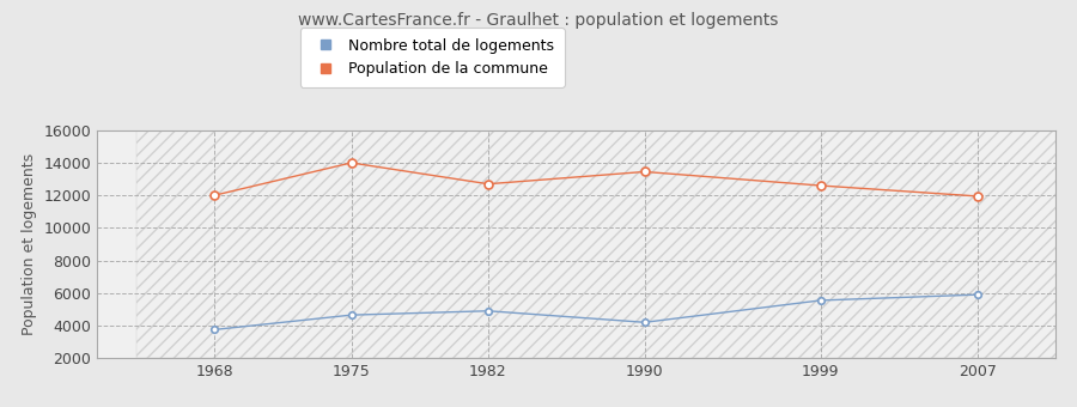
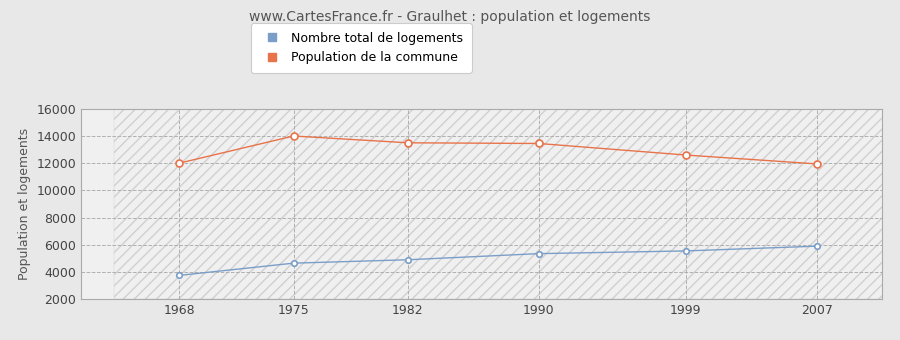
Population de la commune/1982: 12700 -> 13500
Nombre total de logements/1990: 4200 -> 5400
